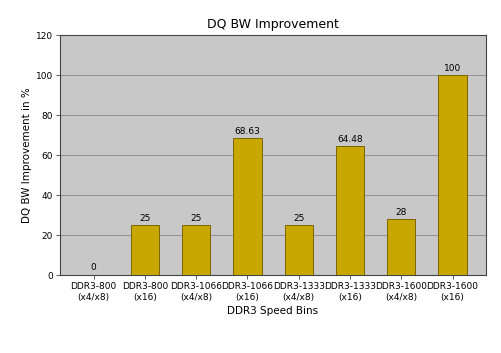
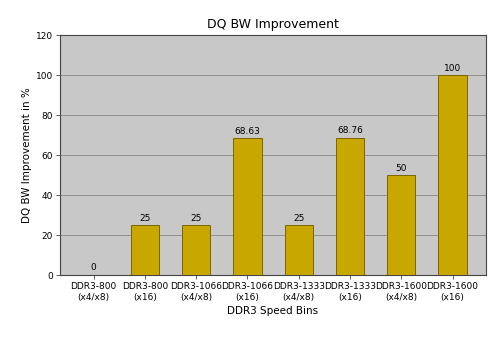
DDR3-1333 (x16): 64.48 -> 68.76
DDR3-1600 (x4/x8): 28 -> 50
